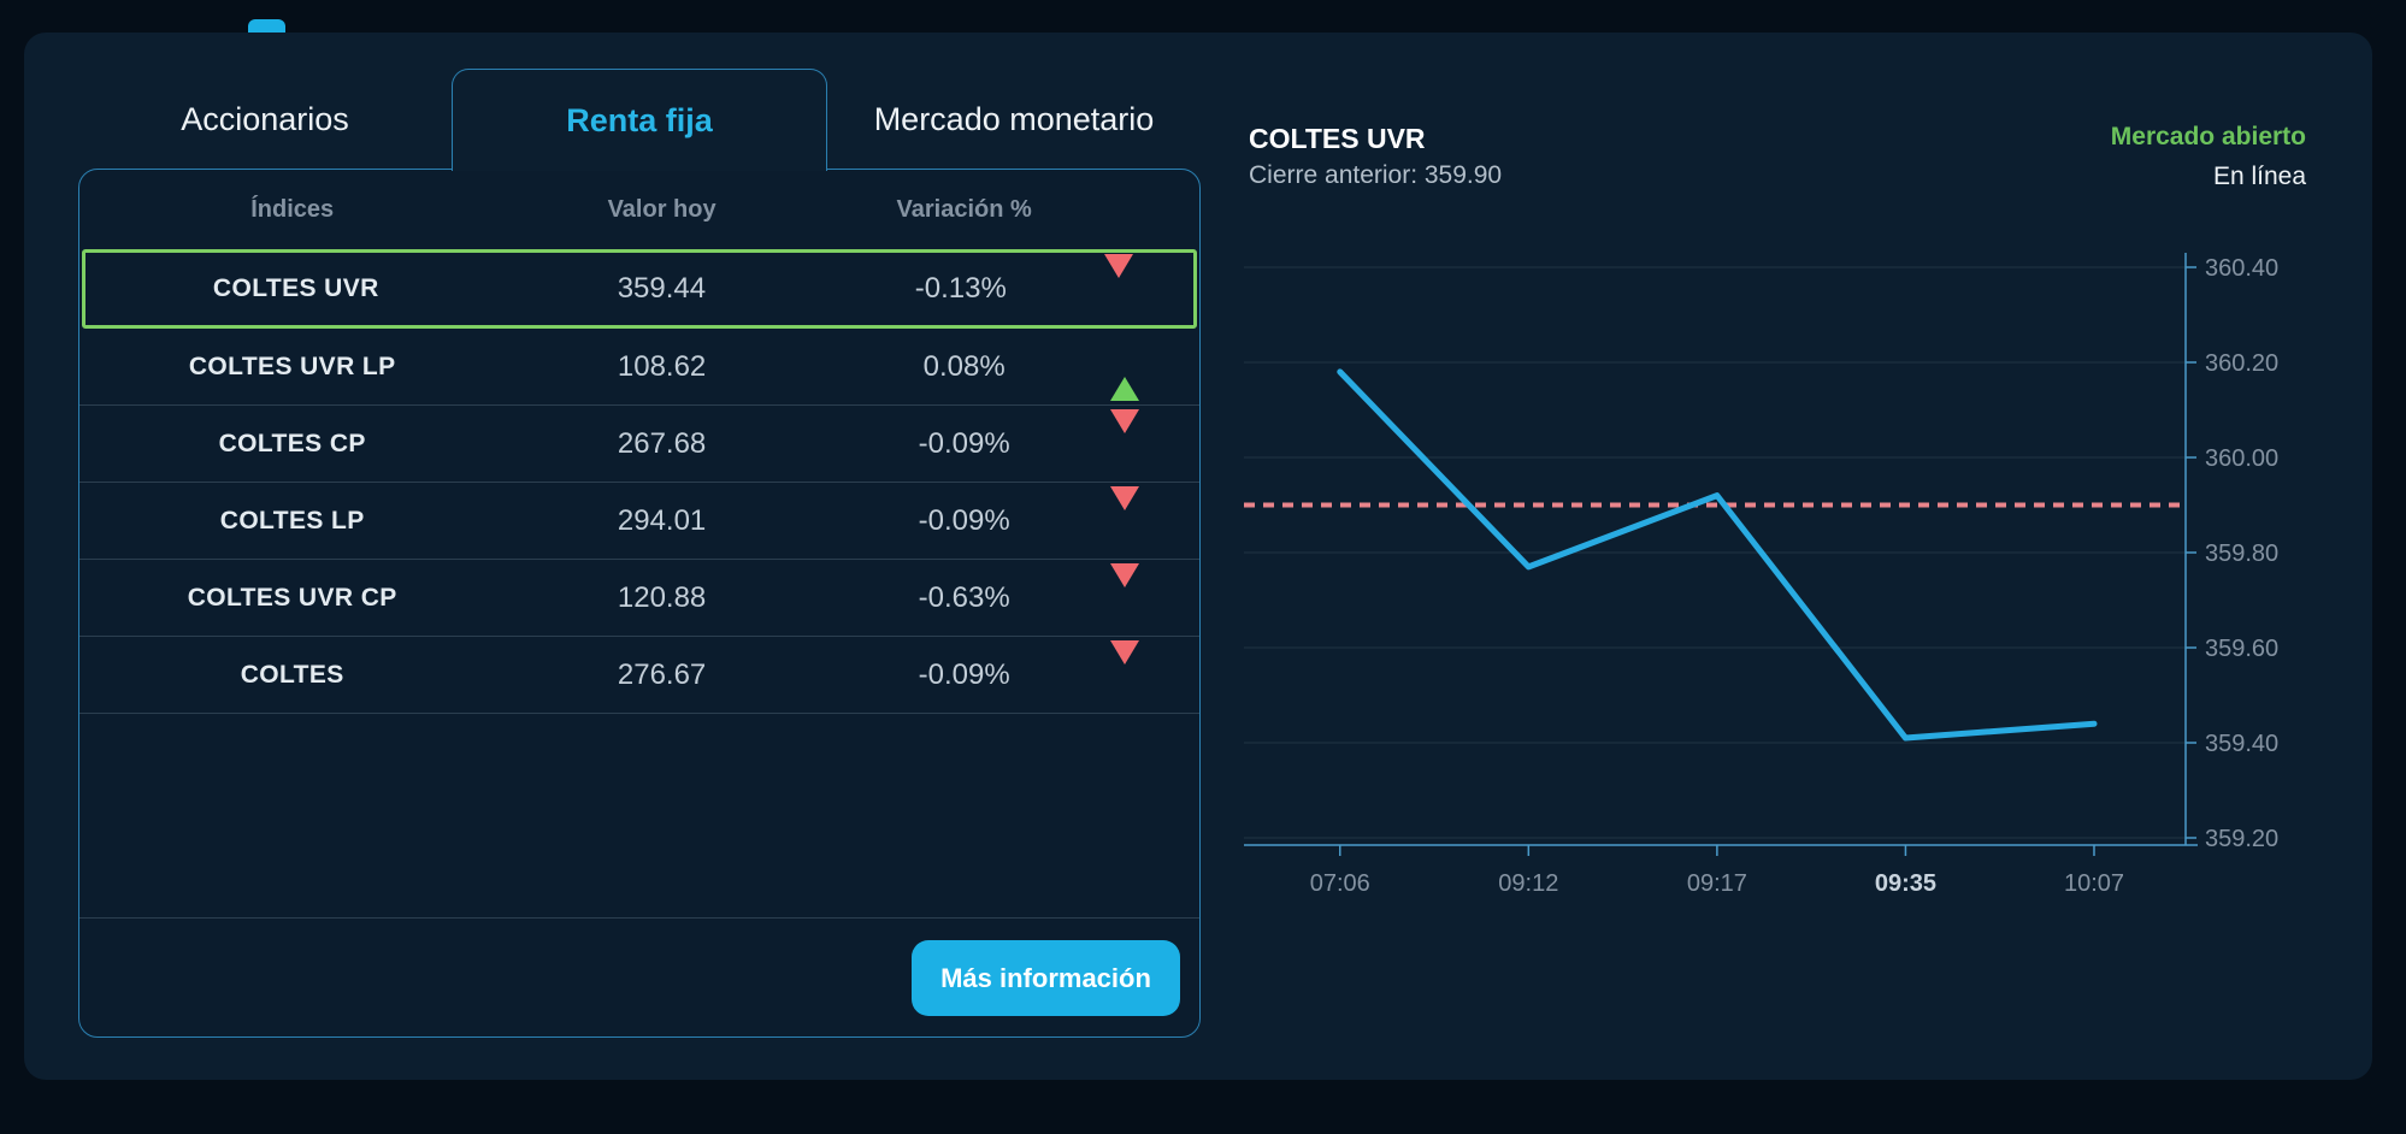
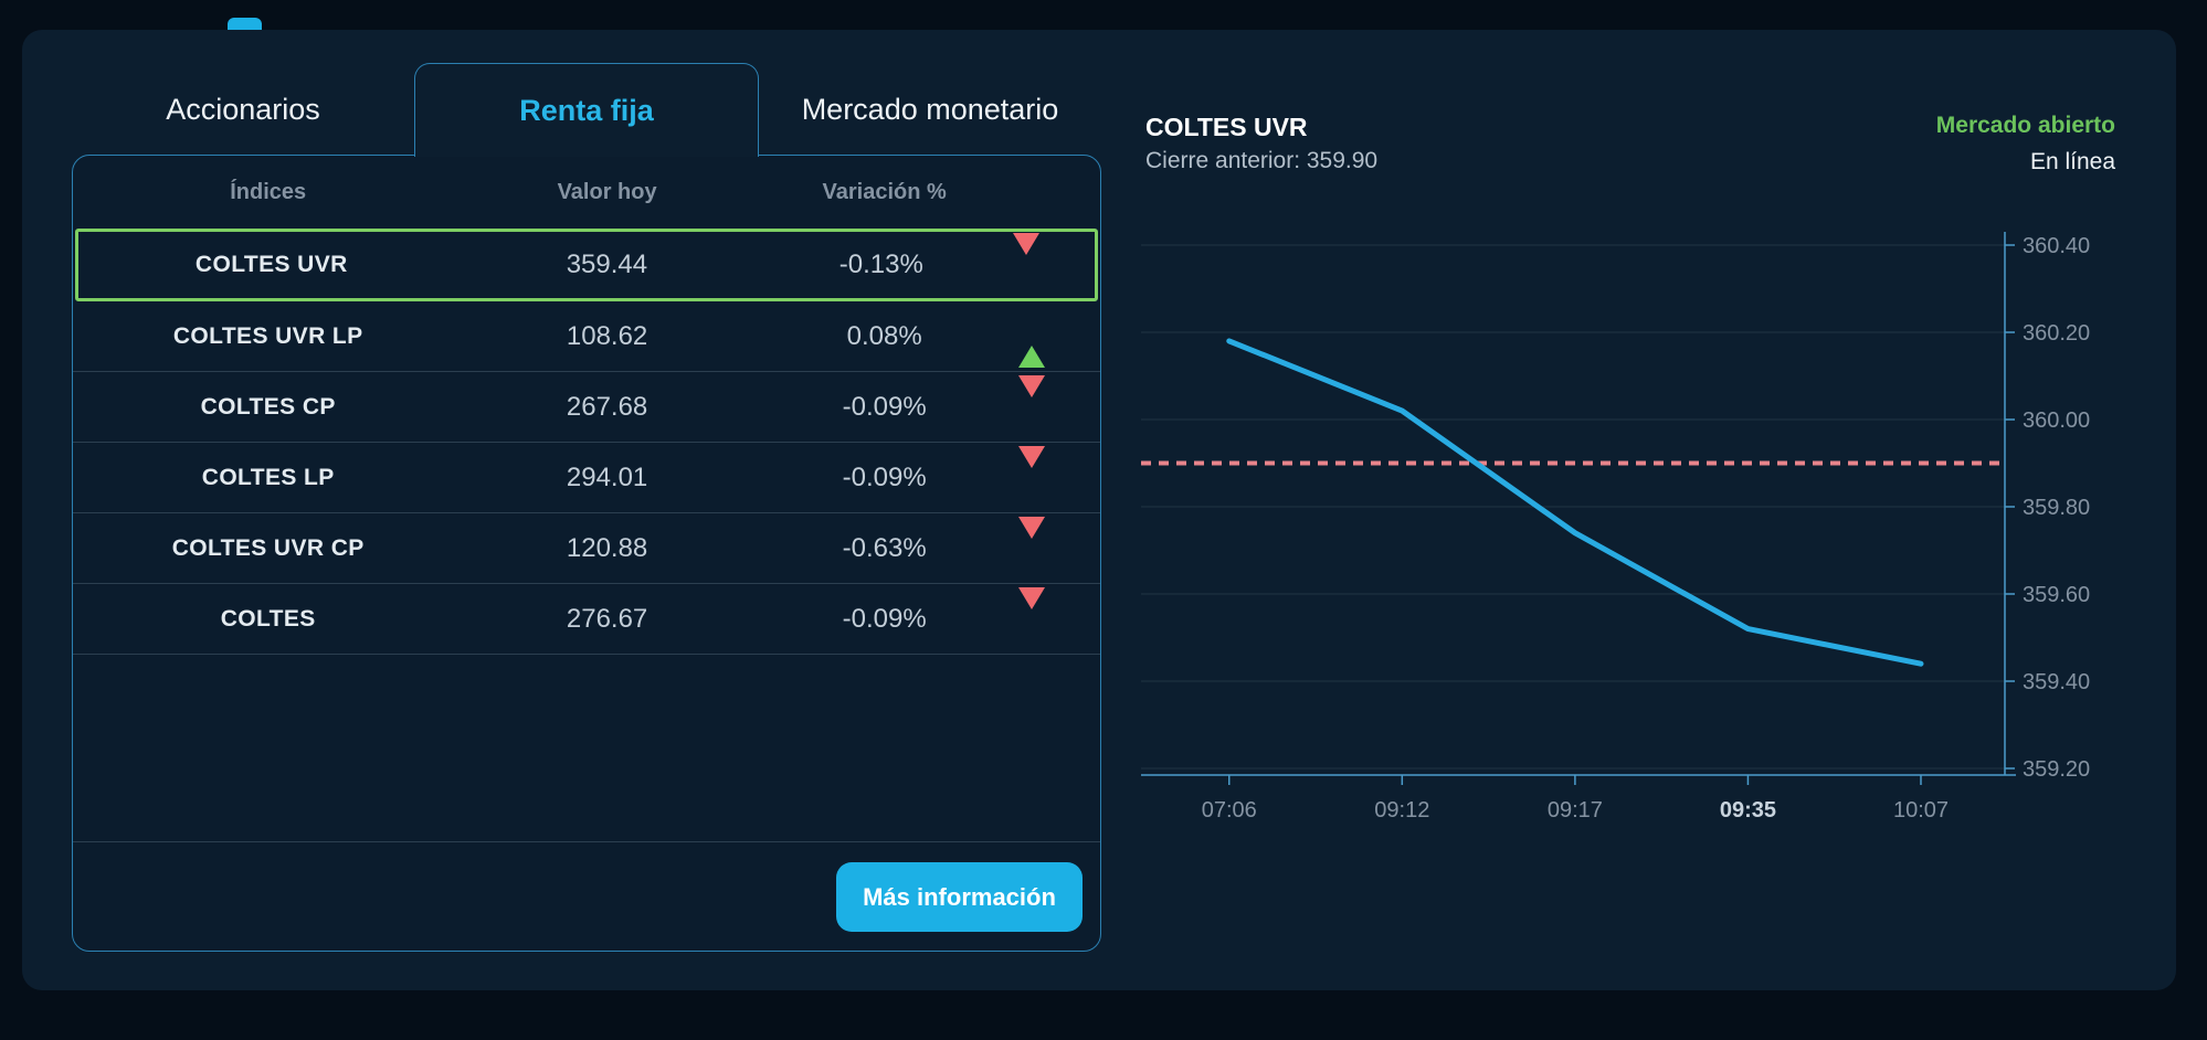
09:12: 359.77 -> 360.02
09:17: 359.92 -> 359.74
09:35: 359.41 -> 359.52
